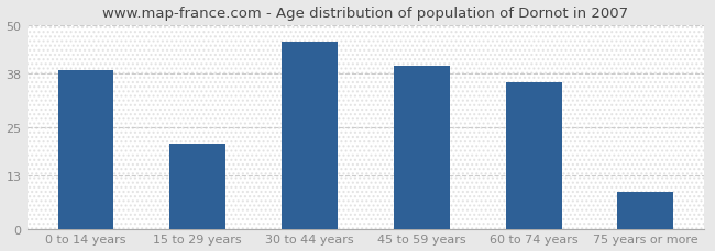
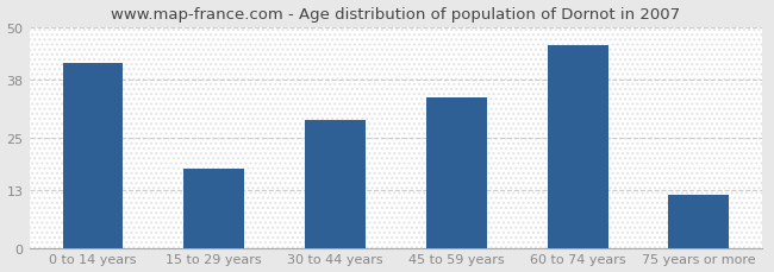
0 to 14 years: 39 -> 42
15 to 29 years: 21 -> 18
30 to 44 years: 46 -> 29
45 to 59 years: 40 -> 34
60 to 74 years: 36 -> 46
75 years or more: 9 -> 12
